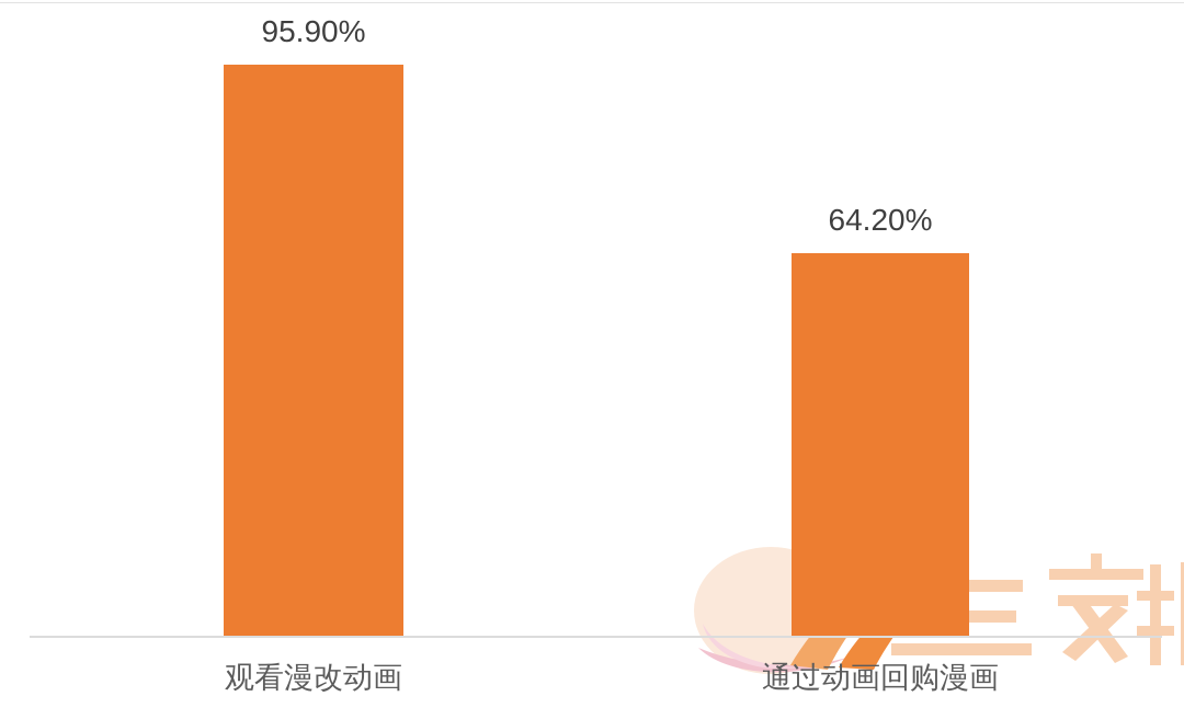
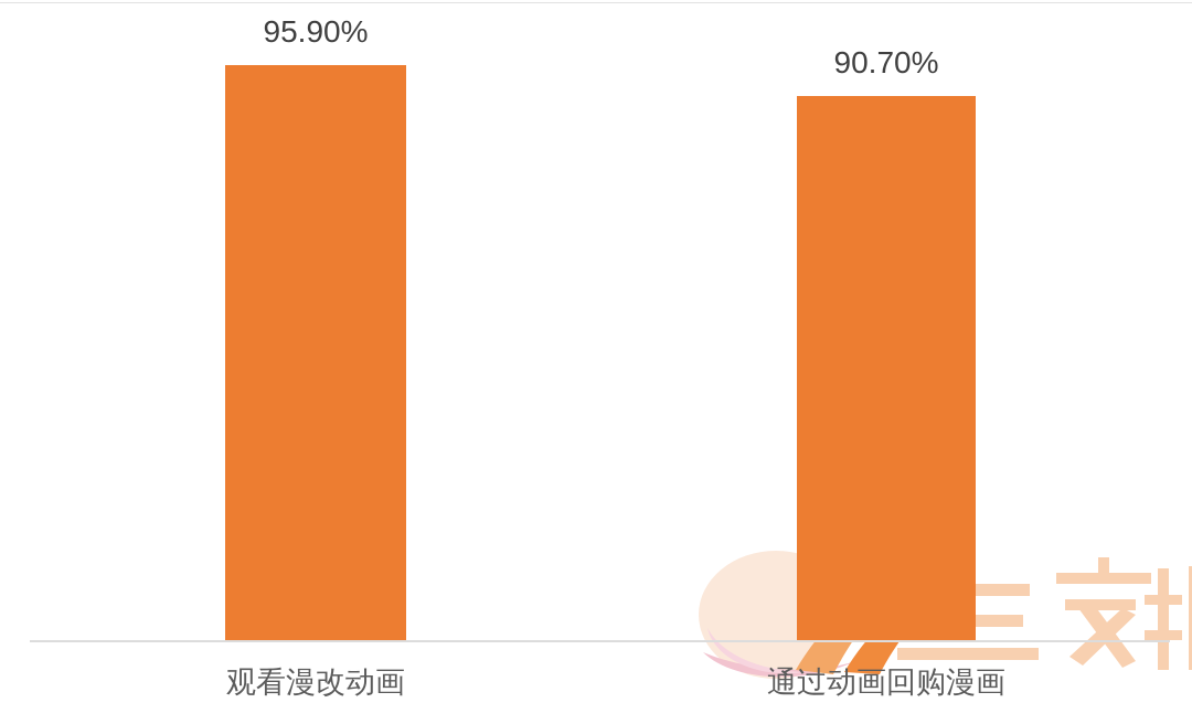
通过动画回购漫画: 64.20% -> 90.70%
